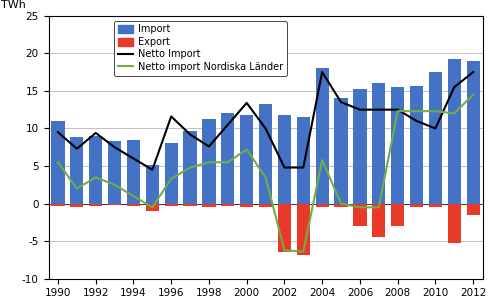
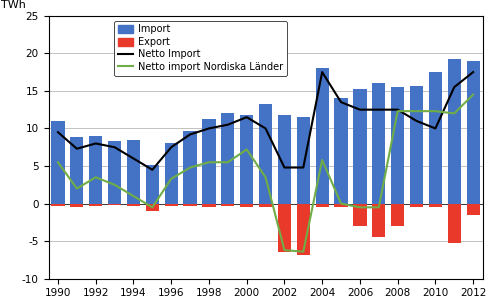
Netto Import/1992: 9.4 -> 8.0
Netto Import/1996: 11.6 -> 7.5
Netto Import/1998: 7.6 -> 10.0
Netto Import/2000: 13.4 -> 11.5
